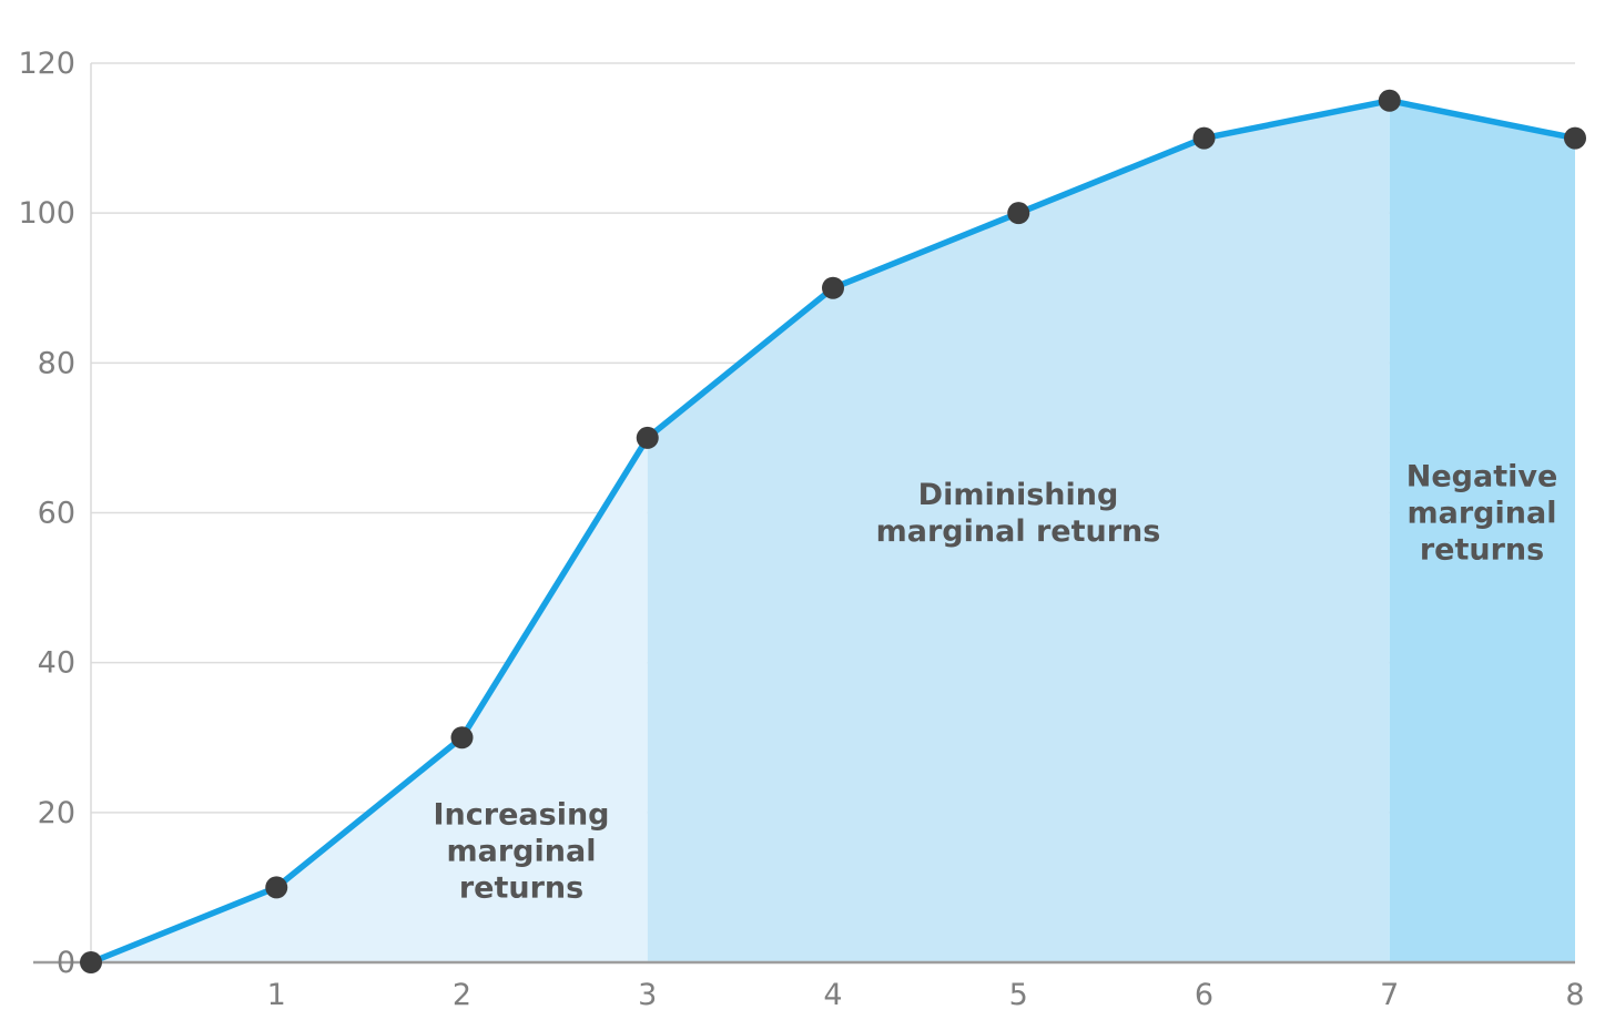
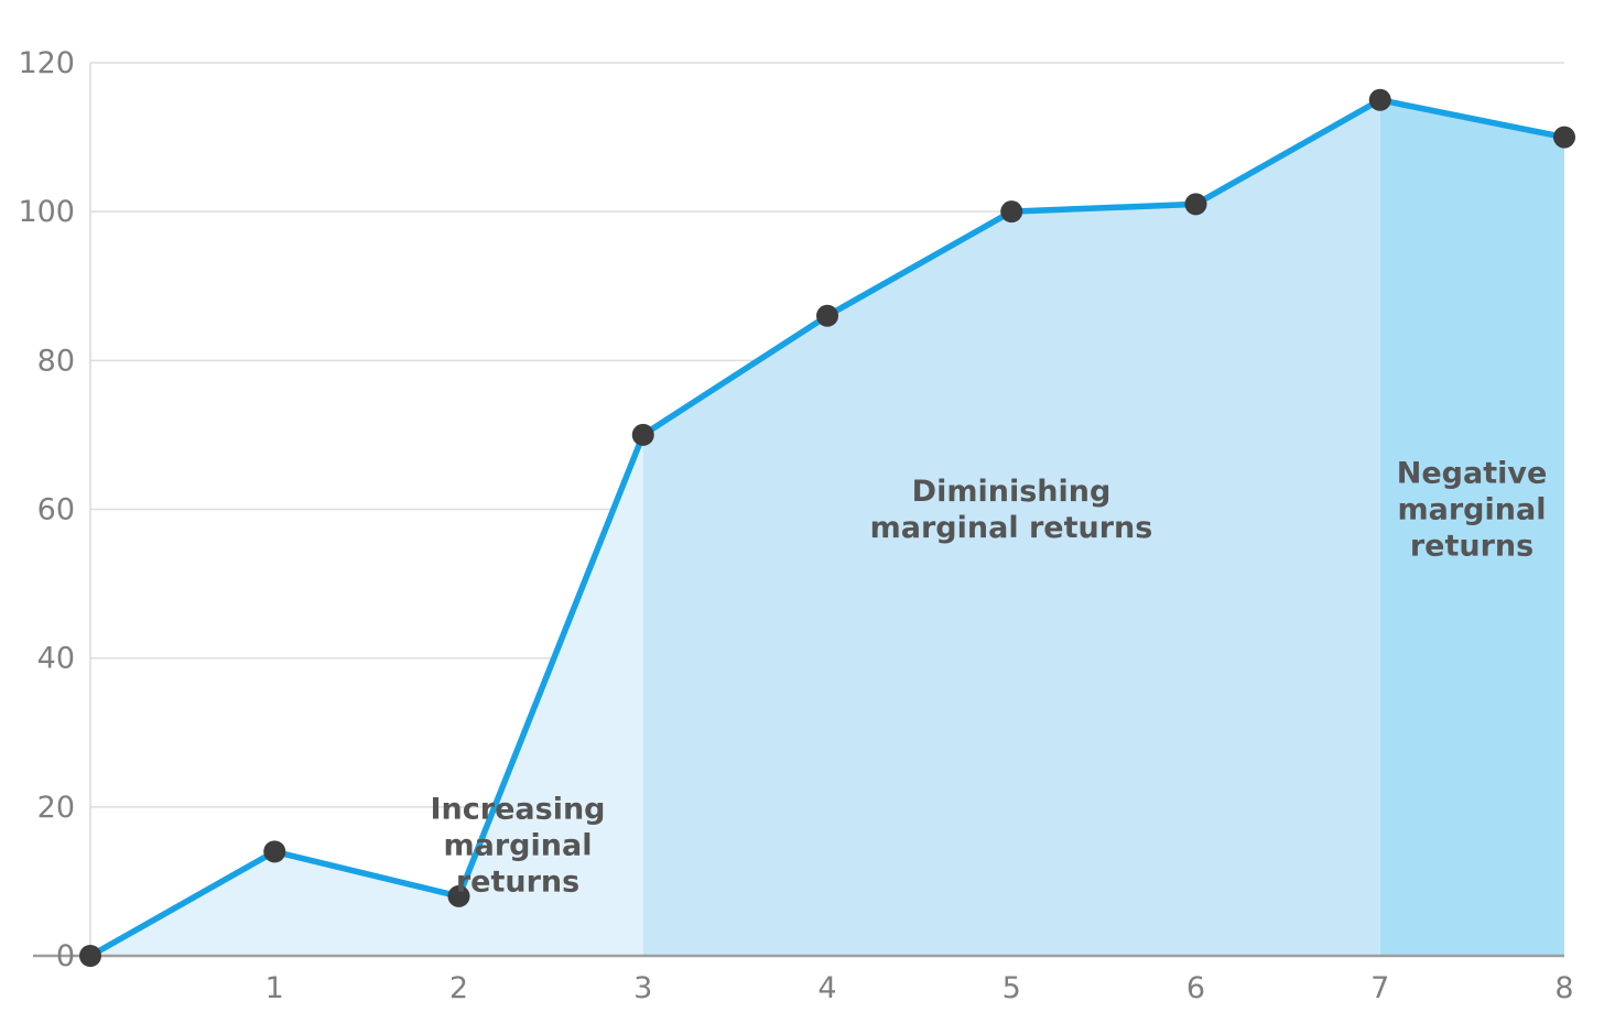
1: 10 -> 14
2: 30 -> 8
4: 90 -> 86
6: 110 -> 101
